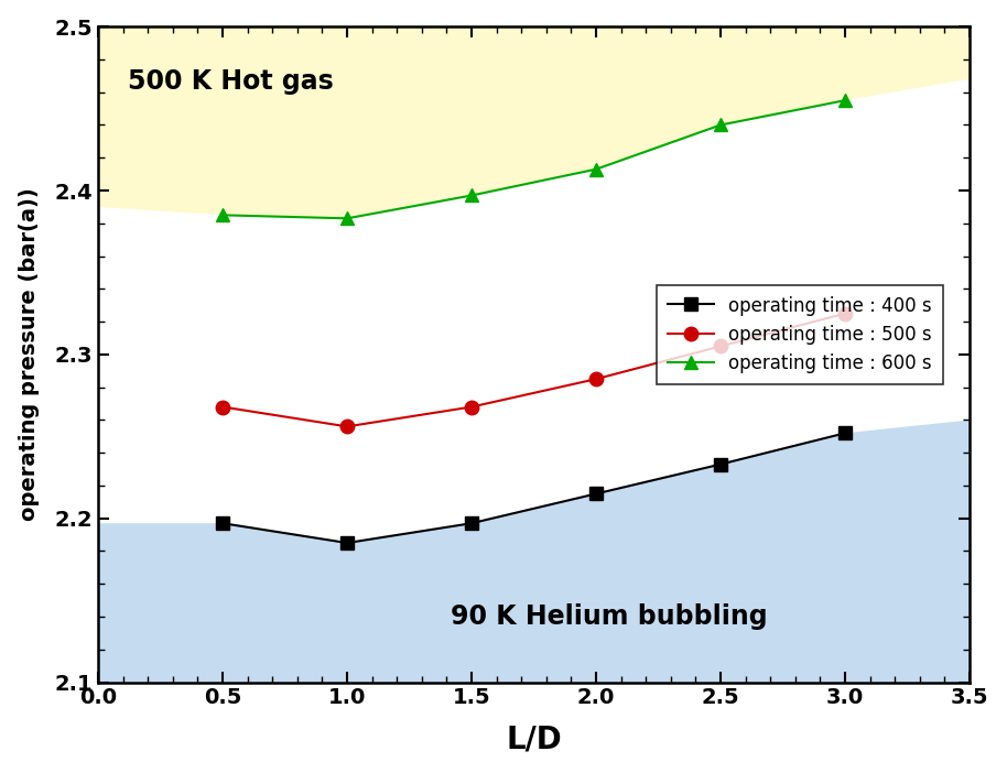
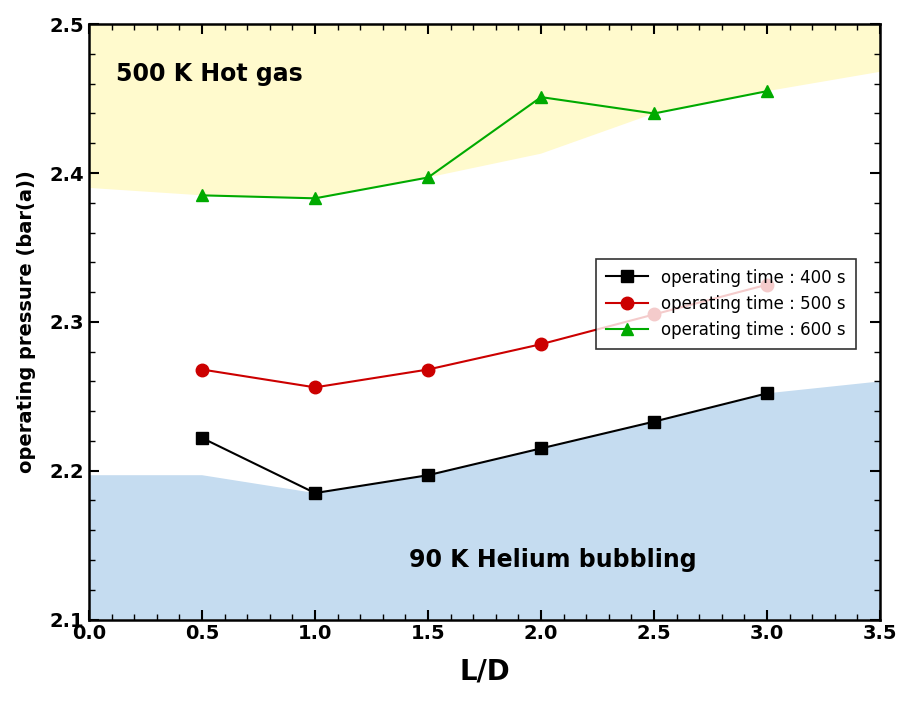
operating time : 400 s/0.5: 2.197 -> 2.222
operating time : 600 s/2.0: 2.413 -> 2.451
